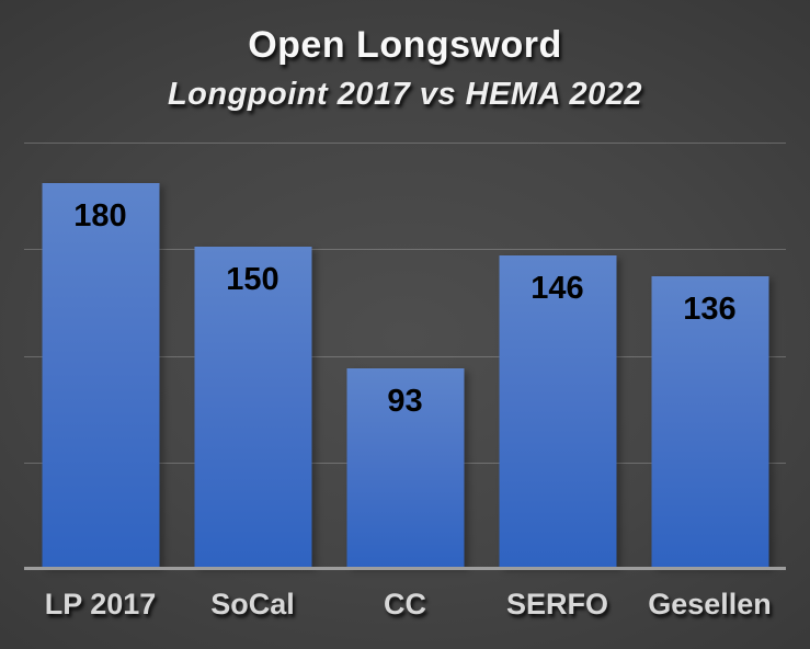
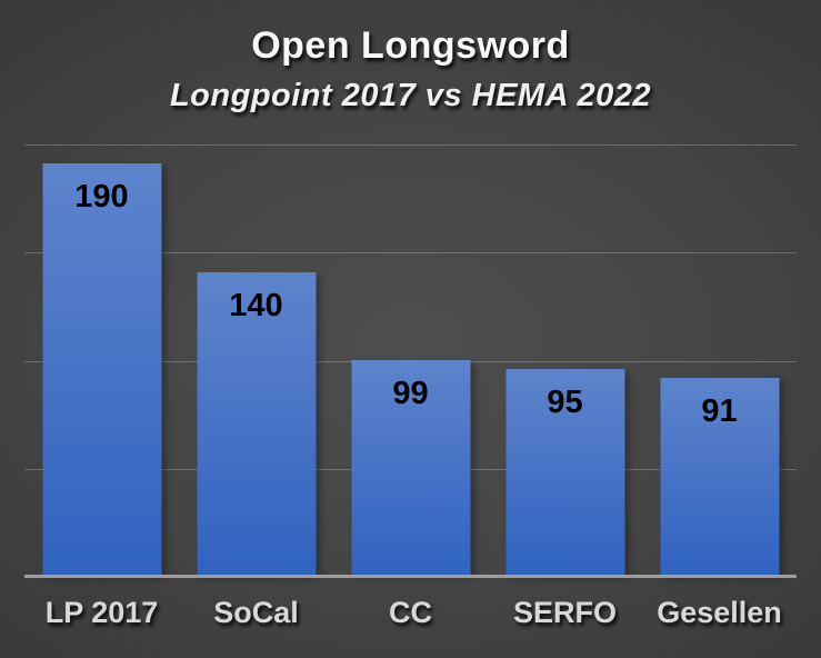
LP 2017: 180 -> 190
SoCal: 150 -> 140
CC: 93 -> 99
SERFO: 146 -> 95
Gesellen: 136 -> 91
